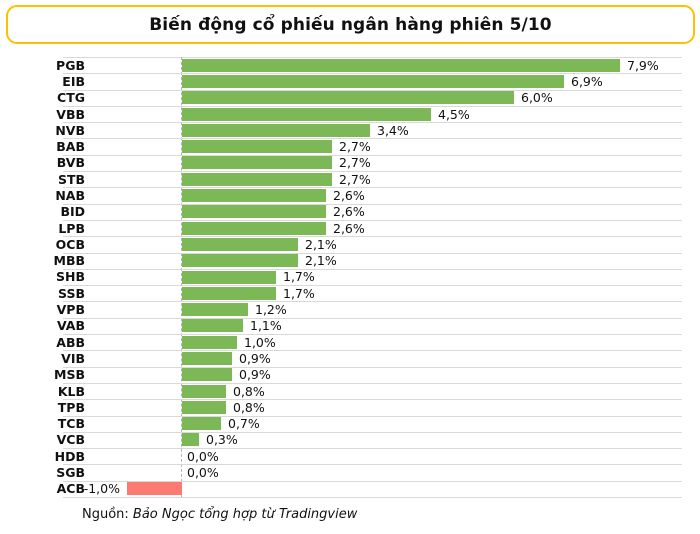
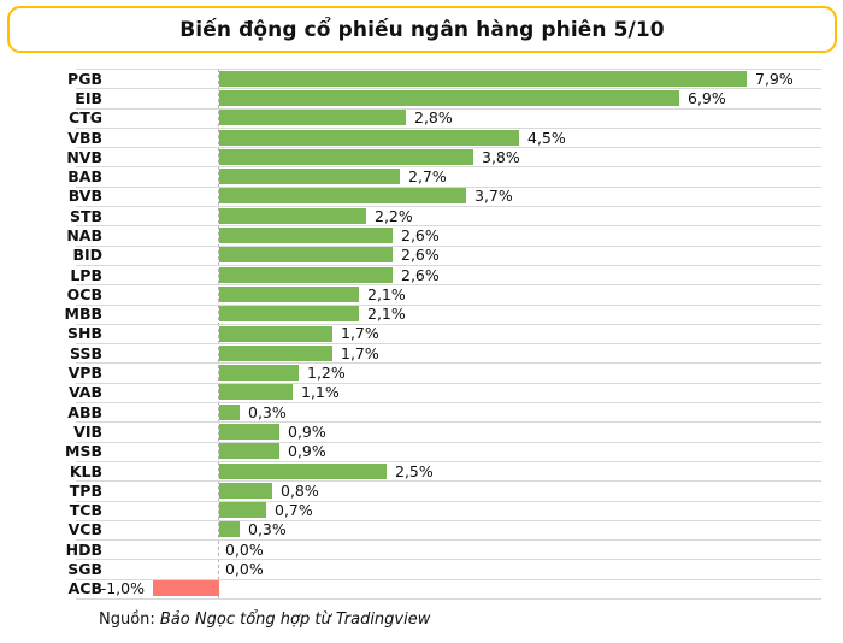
CTG: 6,0% -> 2,8%
NVB: 3,4% -> 3,8%
BVB: 2,7% -> 3,7%
STB: 2,7% -> 2,2%
ABB: 1,0% -> 0,3%
KLB: 0,8% -> 2,5%
